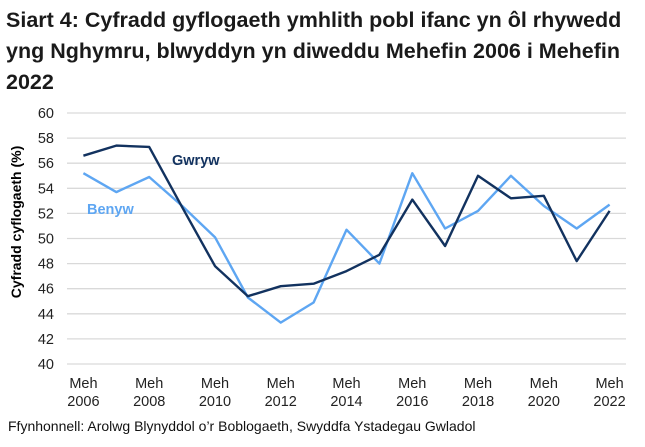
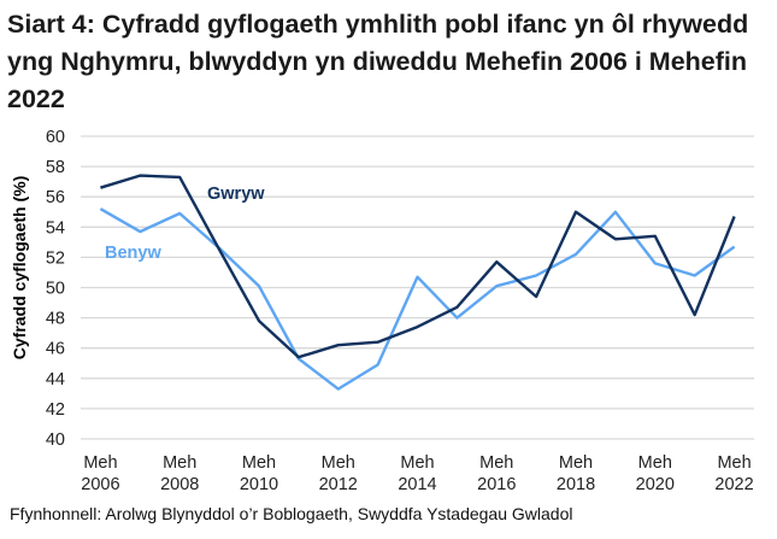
Gwryw/Meh 2016: 53.1 -> 51.7
Benyw/Meh 2016: 55.2 -> 50.1
Benyw/Meh 2020: 52.6 -> 51.6
Gwryw/Meh 2022: 52.2 -> 54.7
